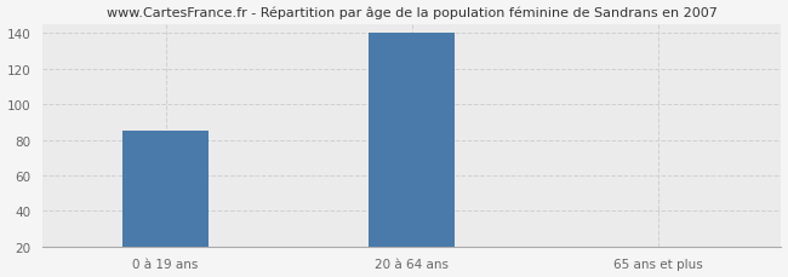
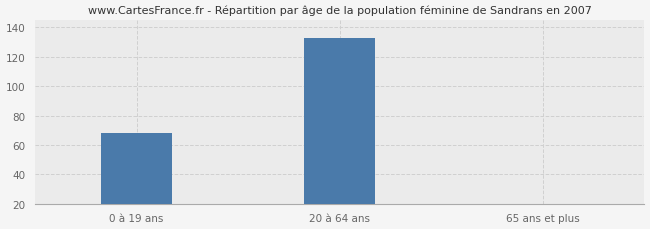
0 à 19 ans: 85 -> 68
20 à 64 ans: 140 -> 133
